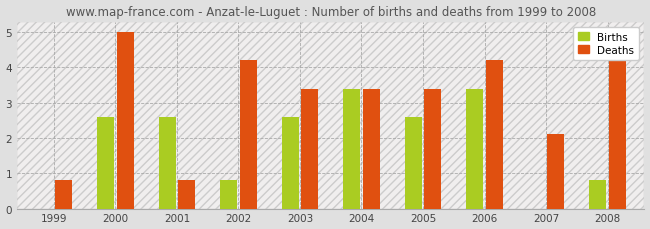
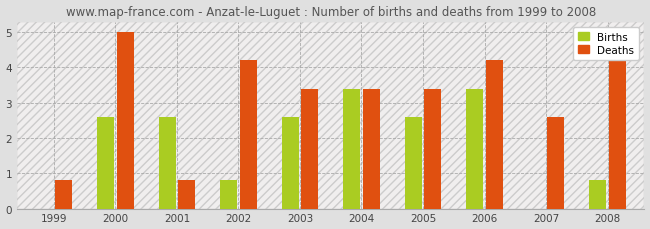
Deaths/2007: 2.1 -> 2.6
